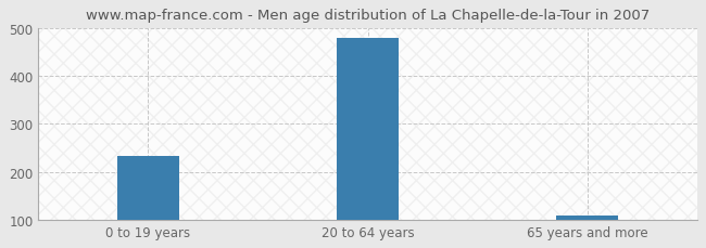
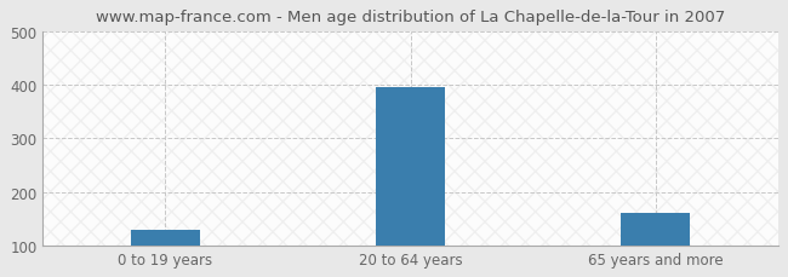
0 to 19 years: 232 -> 130
20 to 64 years: 478 -> 395
65 years and more: 109 -> 160
